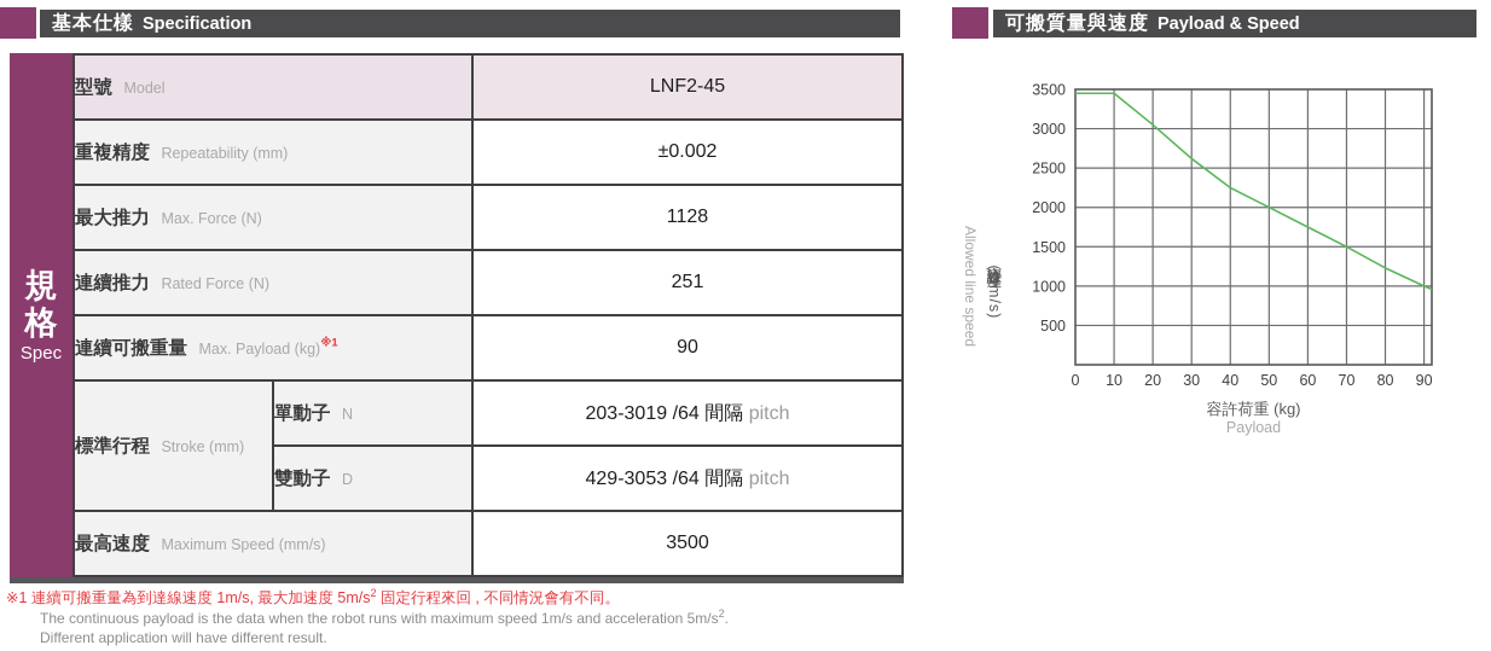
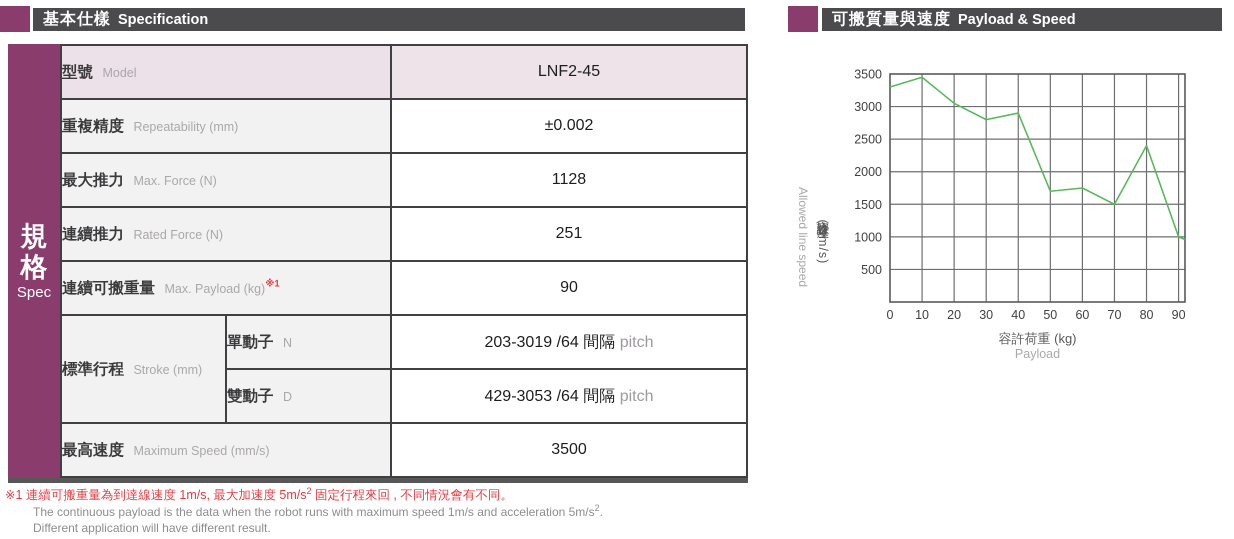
0: 3400 -> 3300
30: 2600 -> 2800
40: 2200 -> 2900
50: 2000 -> 1700
80: 1200 -> 2400
